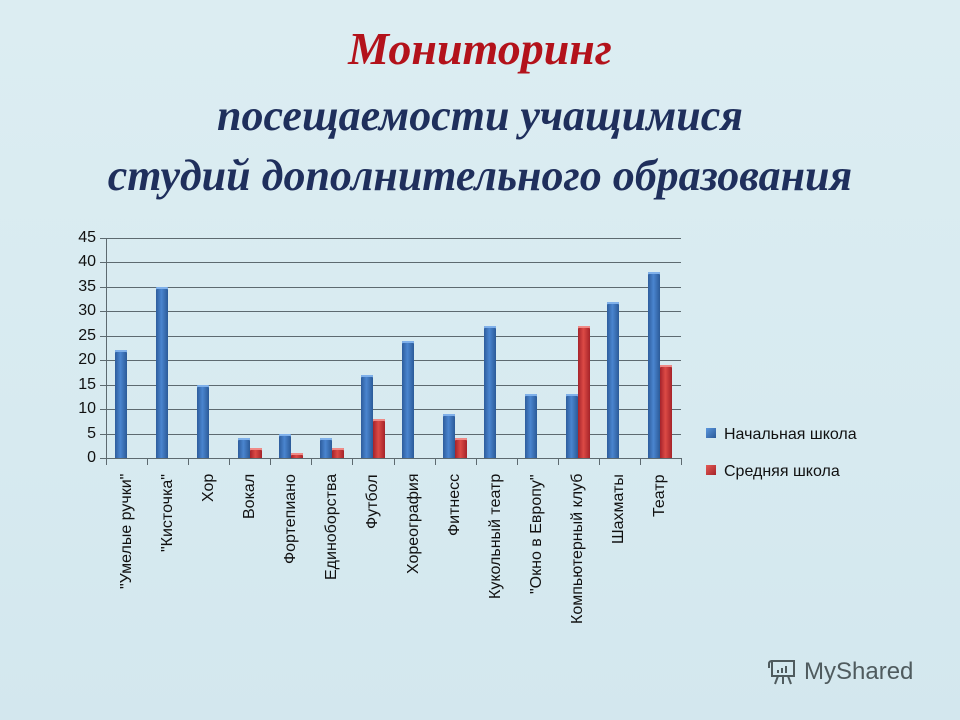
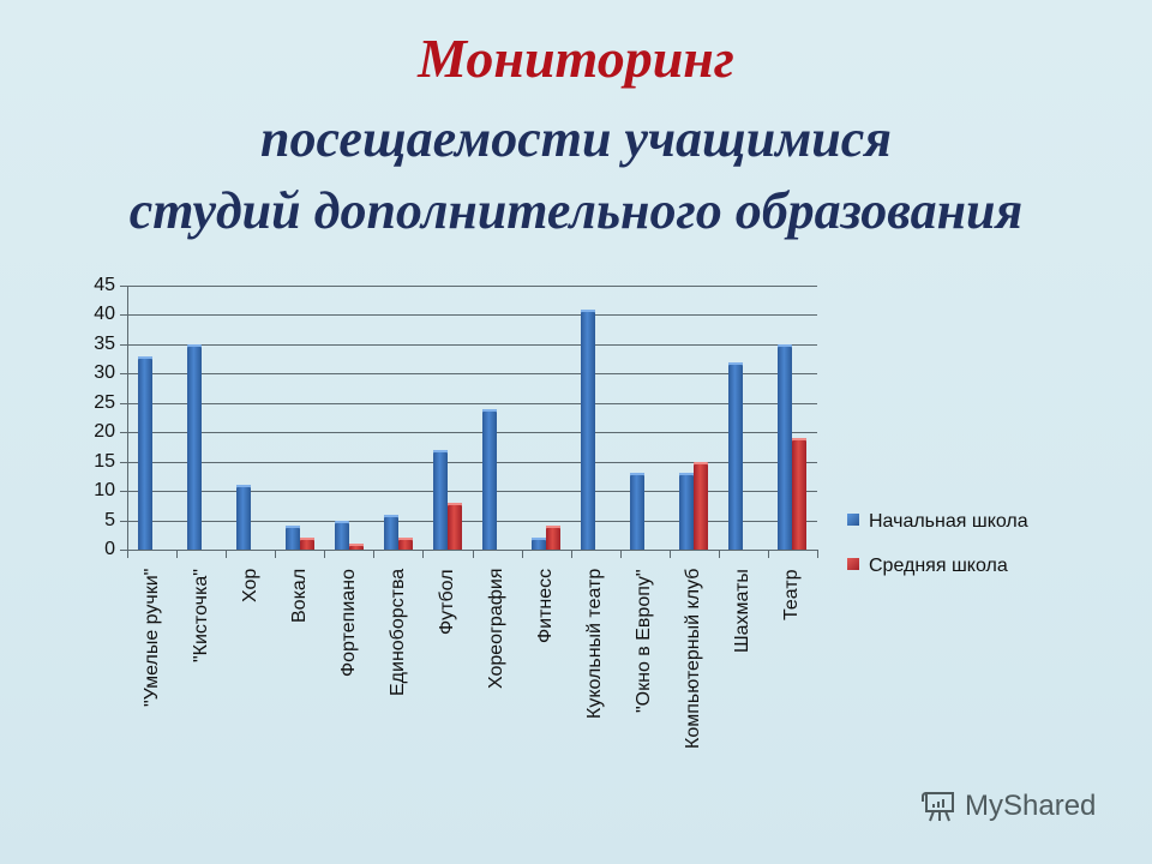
Начальная школа/"Умелые ручки": 22 -> 33
Начальная школа/Хор: 15 -> 11
Начальная школа/Единоборства: 4 -> 6
Начальная школа/Фитнесс: 9 -> 2
Начальная школа/Кукольный театр: 27 -> 41
Средняя школа/Компьютерный клуб: 27 -> 15
Начальная школа/Театр: 38 -> 35
